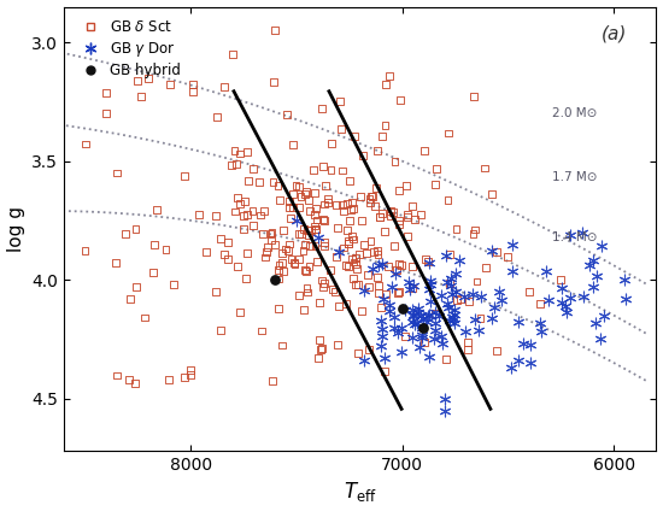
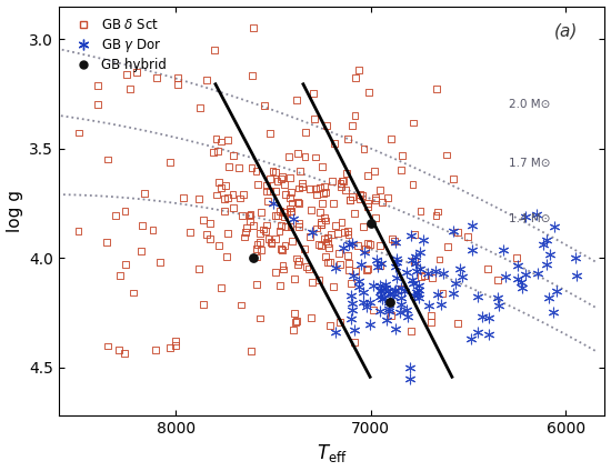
GB hybrid/7000: 4.12 -> 3.84
